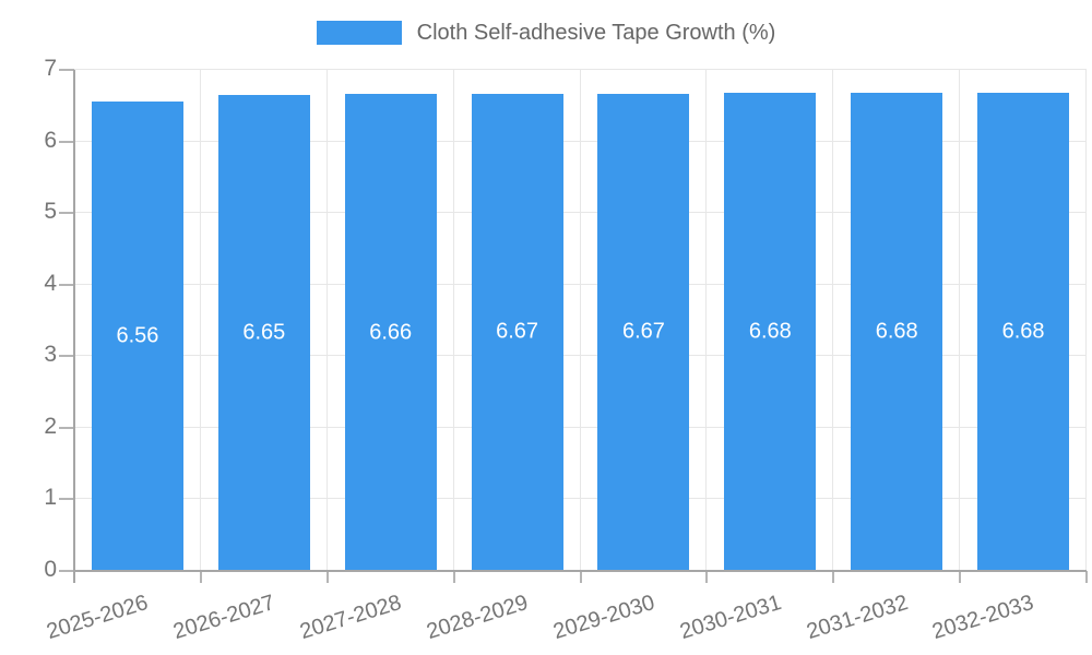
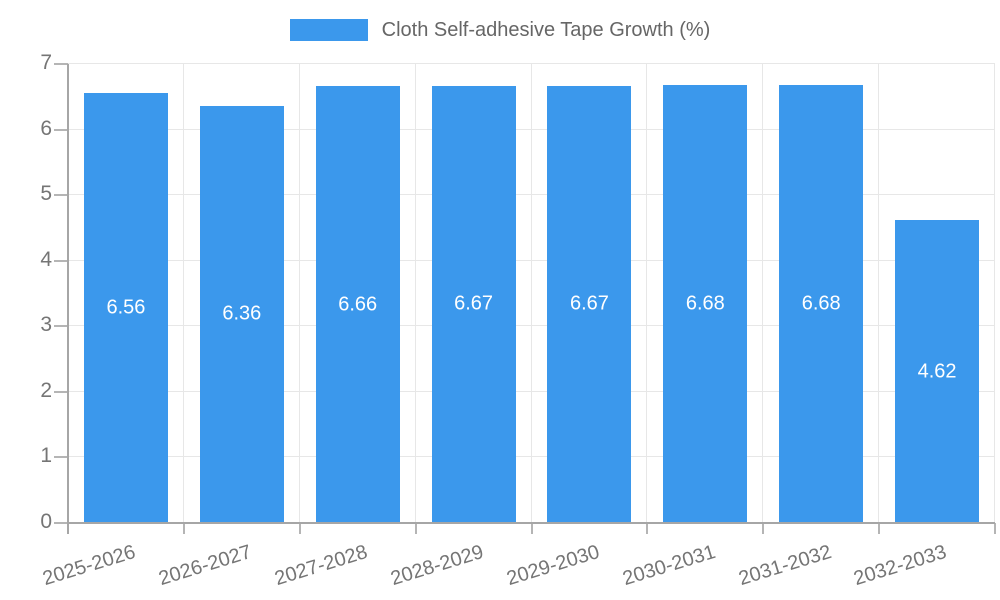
2026-2027: 6.65 -> 6.36
2032-2033: 6.68 -> 4.62
